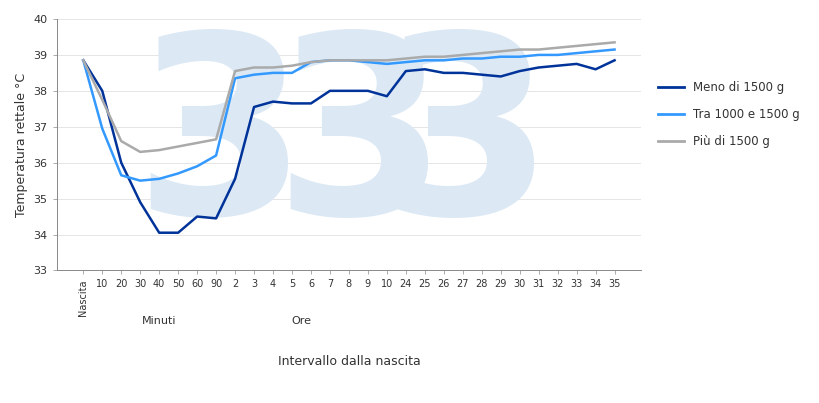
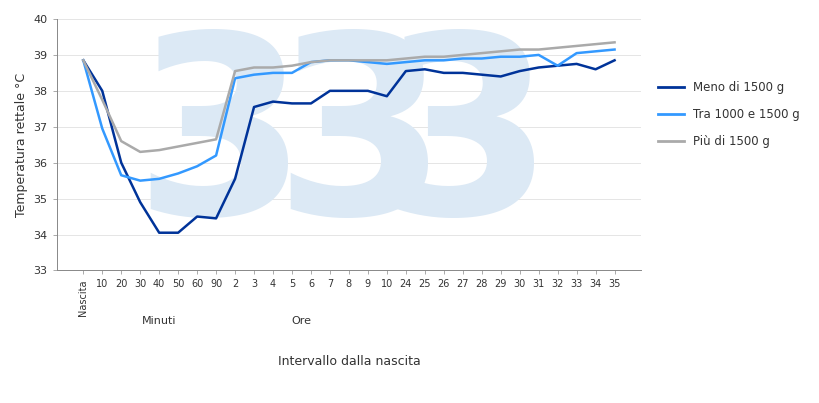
Tra 1000 e 1500 g/32: 39.00 -> 38.70
